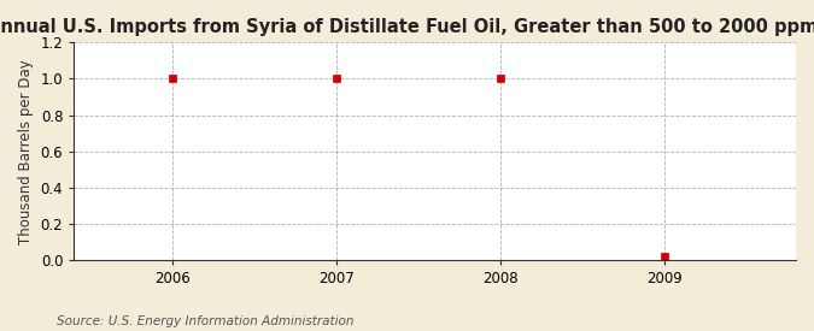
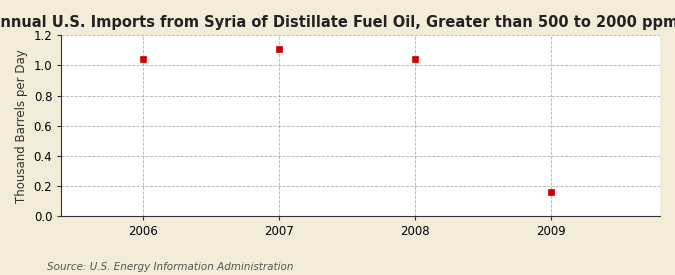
2006: 1.00 -> 1.04
2007: 1.00 -> 1.11
2008: 1.00 -> 1.04
2009: 0.02 -> 0.16
